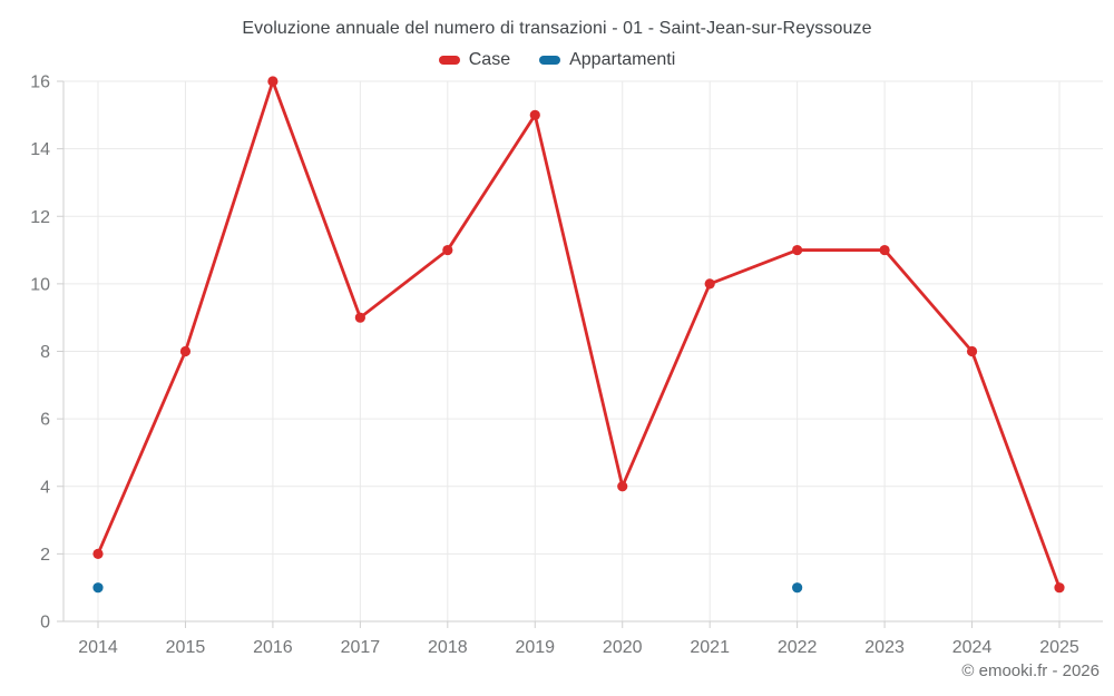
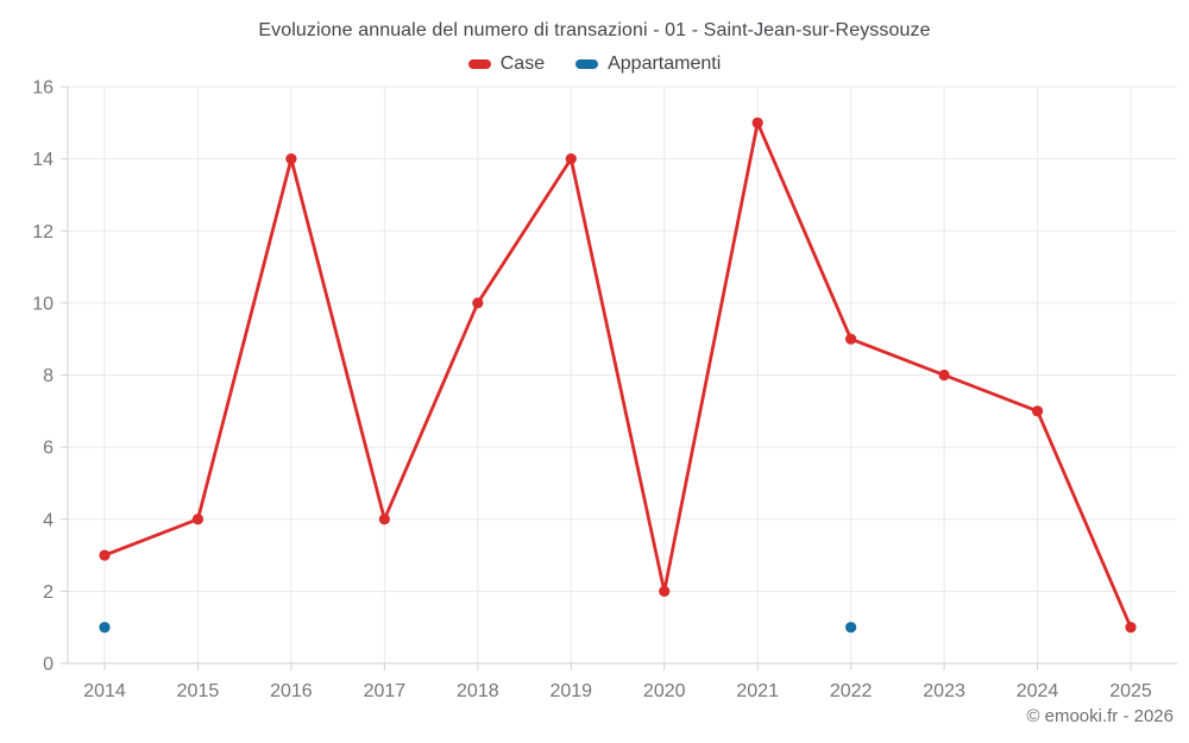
Case/2014: 2 -> 3
Case/2015: 8 -> 4
Case/2016: 16 -> 14
Case/2017: 9 -> 4
Case/2018: 11 -> 10
Case/2019: 15 -> 14
Case/2020: 4 -> 2
Case/2021: 10 -> 15
Case/2022: 11 -> 9
Case/2023: 11 -> 8
Case/2024: 8 -> 7
